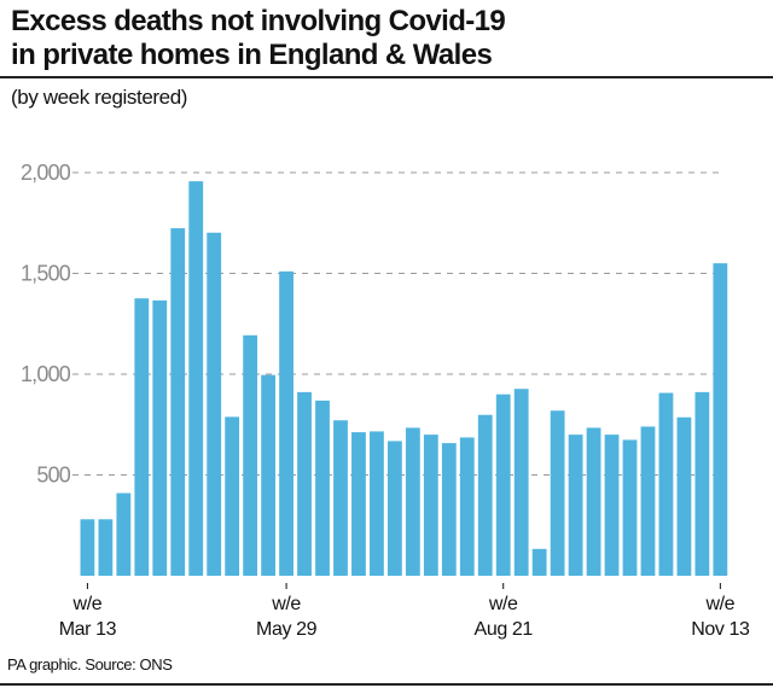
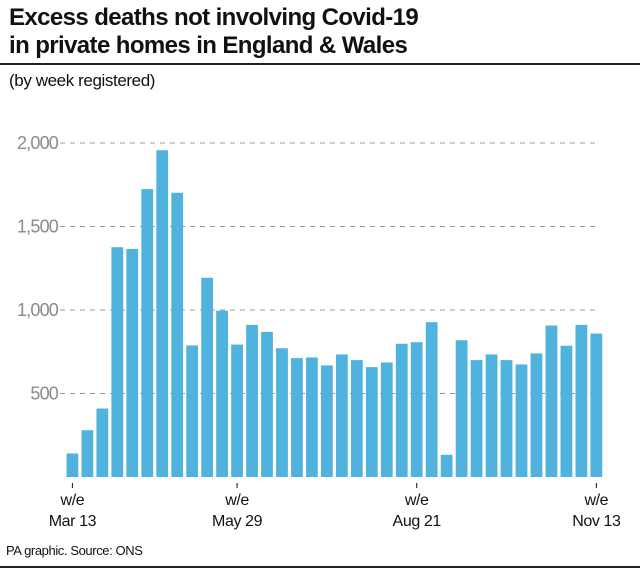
w/e Mar 13: 280 -> 140
w/e May 29: 1510 -> 790
w/e Aug 21: 900 -> 810
w/e Nov 13: 1550 -> 860
